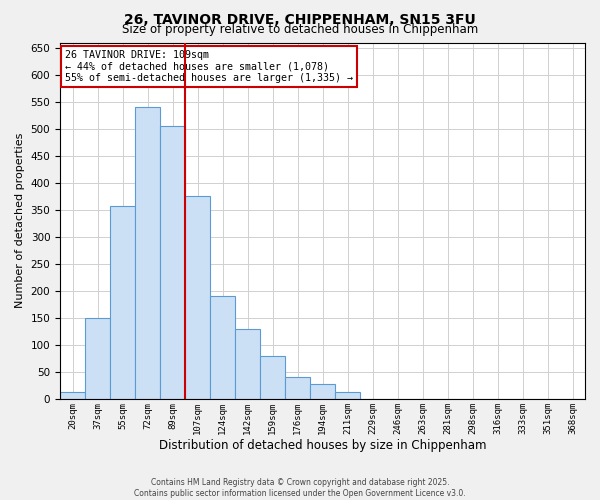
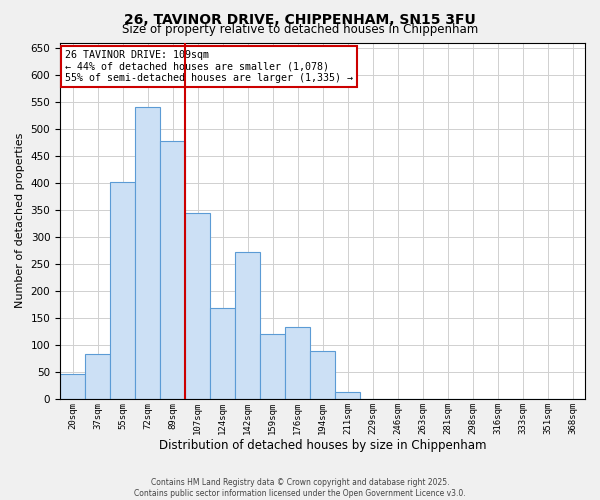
20sqm: 13 -> 46
37sqm: 150 -> 84
55sqm: 357 -> 402
89sqm: 505 -> 478
107sqm: 375 -> 344
124sqm: 190 -> 168
142sqm: 130 -> 272
159sqm: 80 -> 120
176sqm: 40 -> 134
194sqm: 28 -> 88
